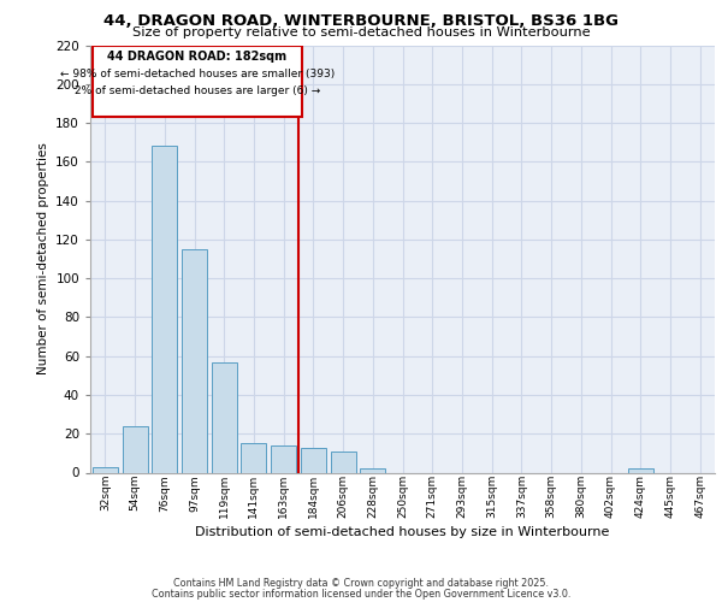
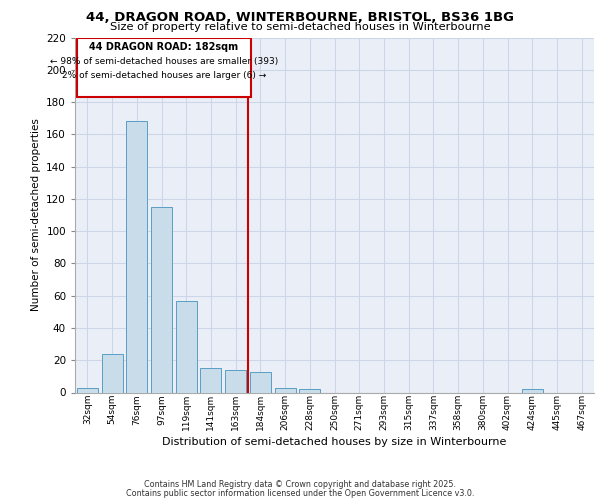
206sqm: 11 -> 3
